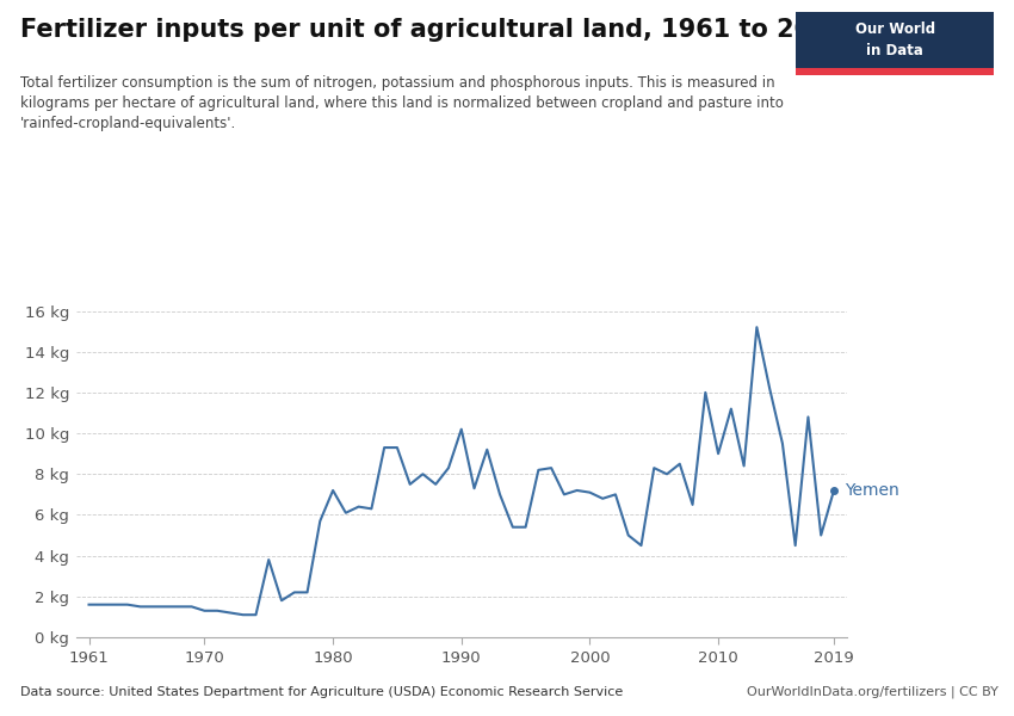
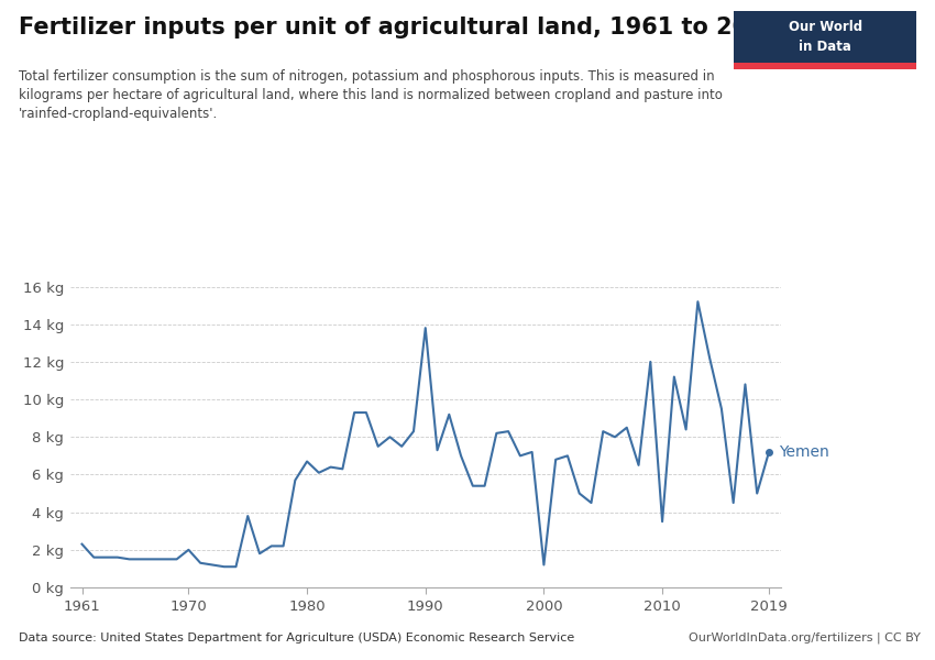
1961: 1.6 kg -> 2.3 kg
1970: 1.3 kg -> 2.0 kg
1980: 7.2 kg -> 6.7 kg
1990: 10.2 kg -> 13.8 kg
2000: 7.1 kg -> 1.2 kg
2010: 9.0 kg -> 3.5 kg
